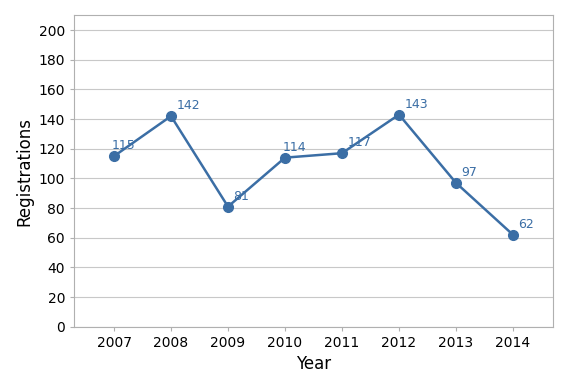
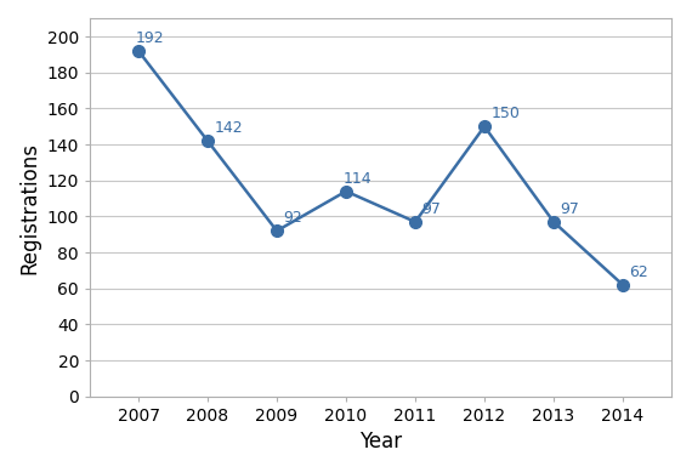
2007: 115 -> 192
2009: 81 -> 92
2011: 117 -> 97
2012: 143 -> 150
